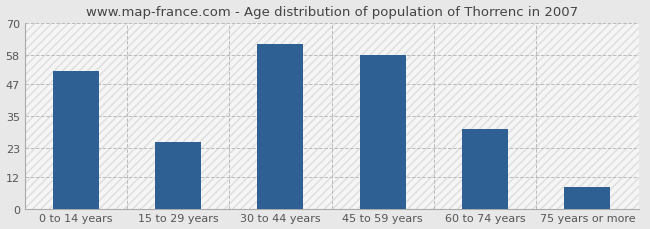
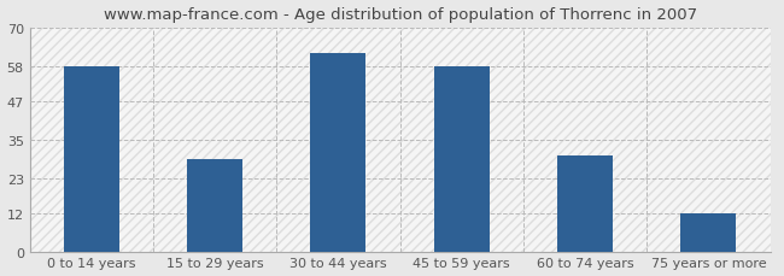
0 to 14 years: 52 -> 58
15 to 29 years: 25 -> 29
75 years or more: 8 -> 12
